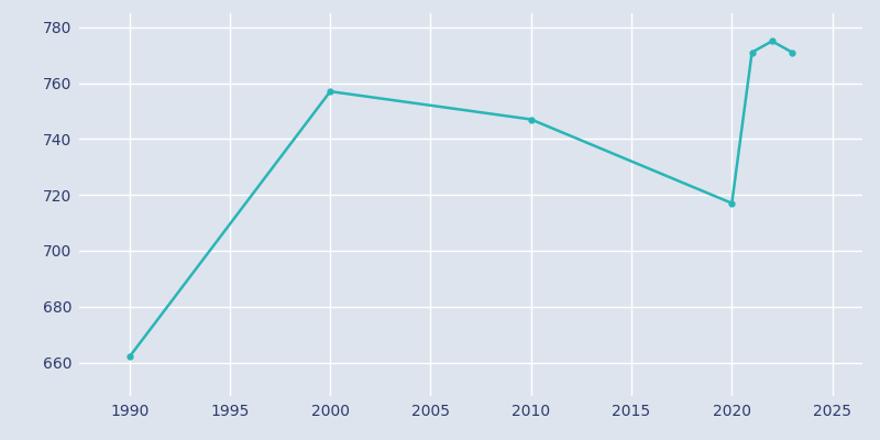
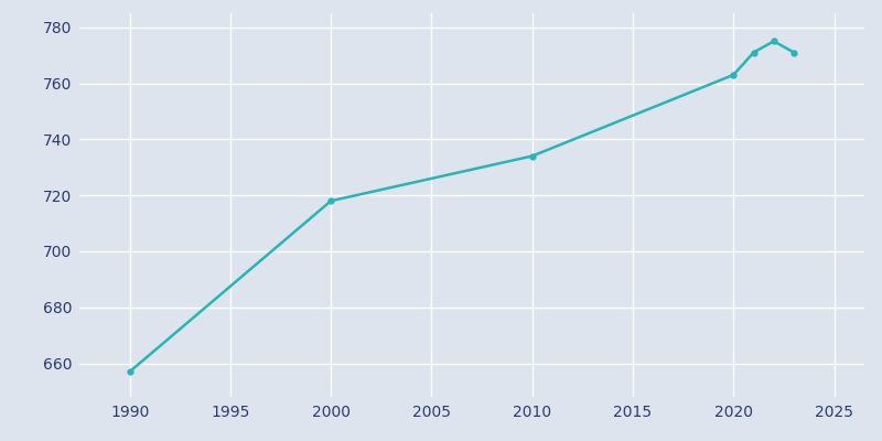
1990: 662 -> 657
2000: 757 -> 718
2010: 747 -> 734
2020: 717 -> 763
